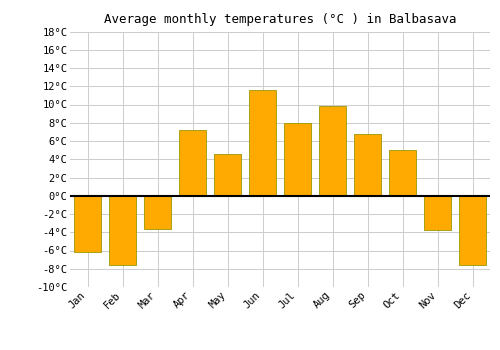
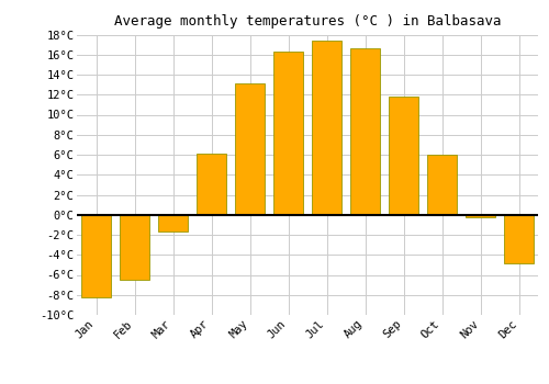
Jan: -6.2°C -> -8.2°C
Feb: -7.6°C -> -6.5°C
Mar: -3.6°C -> -1.7°C
Apr: 7.2°C -> 6.1°C
May: 4.6°C -> 13.1°C
Jun: 11.6°C -> 16.3°C
Jul: 8.0°C -> 17.4°C
Aug: 9.8°C -> 16.6°C
Sep: 6.8°C -> 11.8°C
Oct: 5.0°C -> 6.0°C
Nov: -3.8°C -> -0.2°C
Dec: -7.6°C -> -4.8°C
